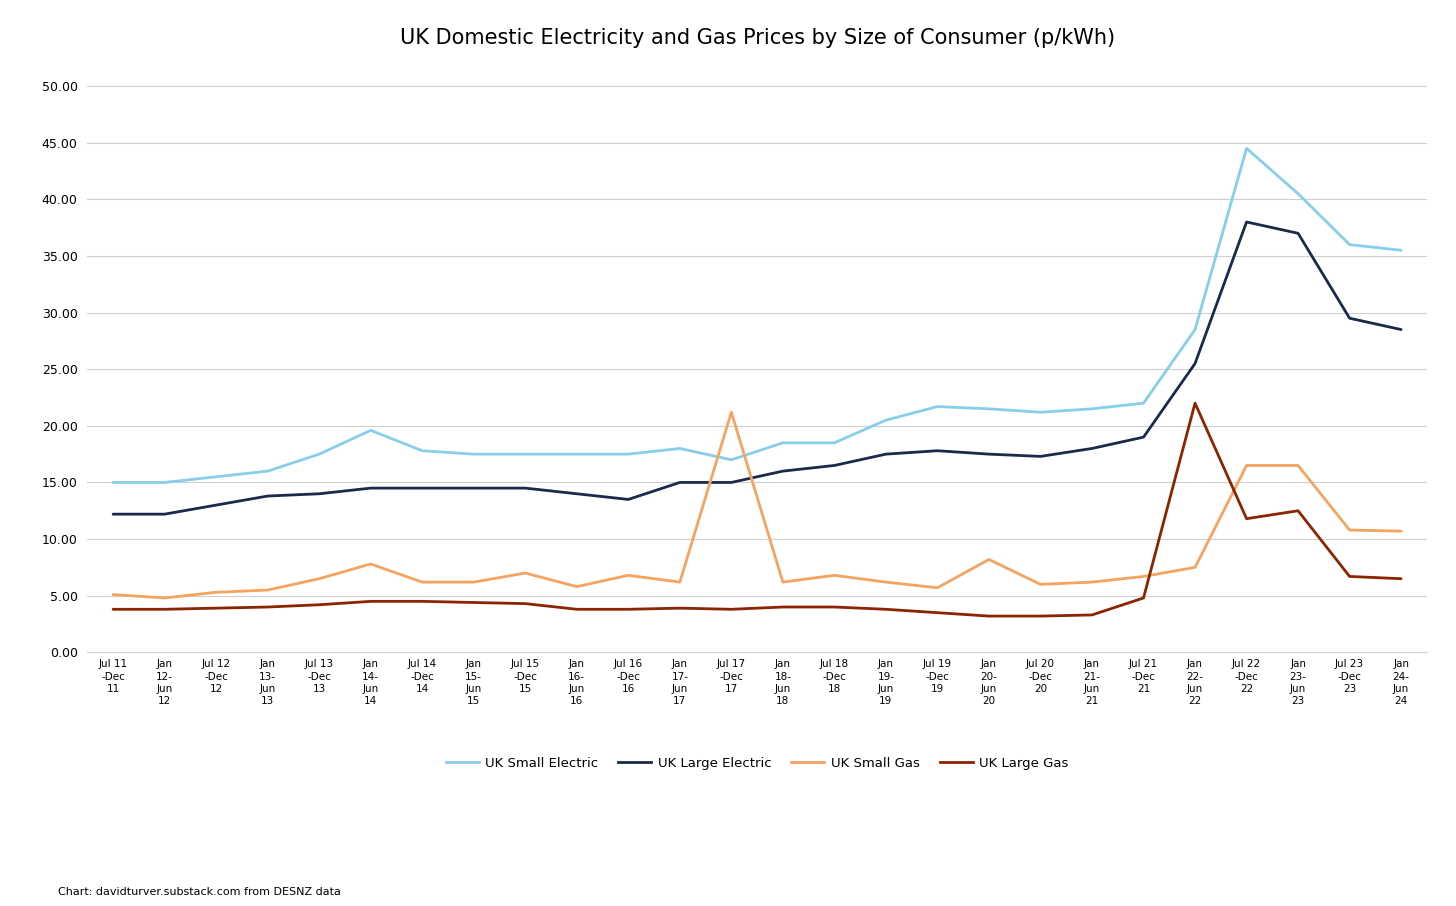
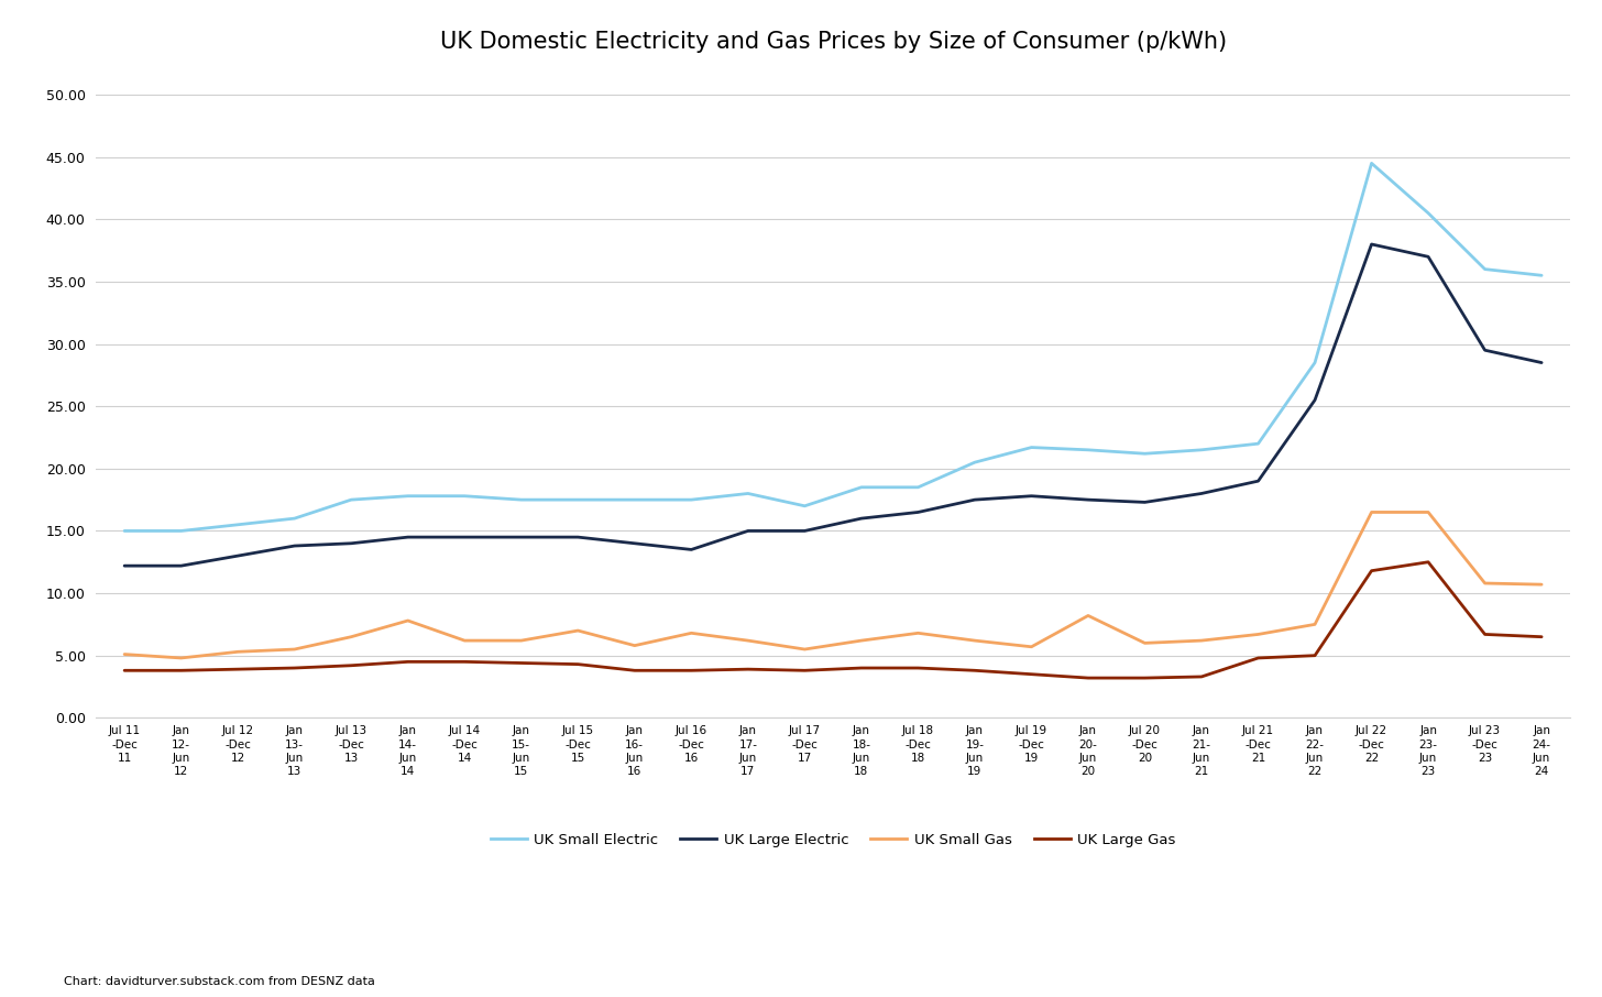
UK Small Electric/Jan 14- Jun 14: 19.6 -> 17.8
UK Small Gas/Jul 17 -Dec 17: 21.2 -> 5.5
UK Large Gas/Jan 22- Jun 22: 22.0 -> 5.0
